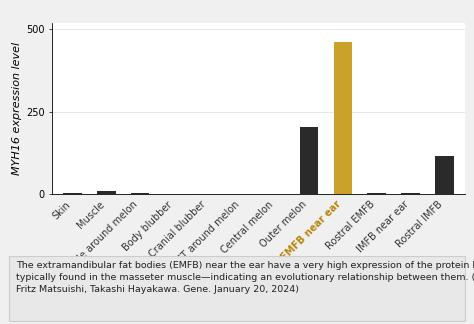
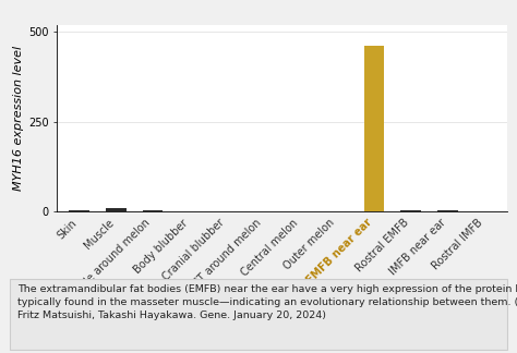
Outer melon: 205 -> 2
Rostral IMFB: 115 -> 2
